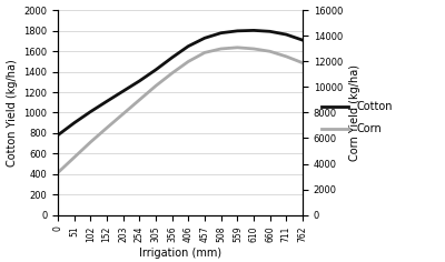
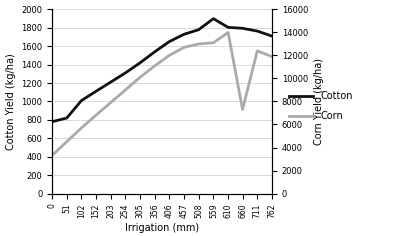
Cotton/51: 900 -> 820
Cotton/559: 1800 -> 1900
Corn/610: 13000 -> 14000
Corn/660: 12800 -> 7300
